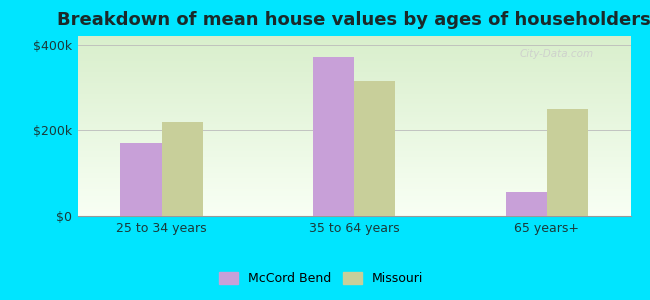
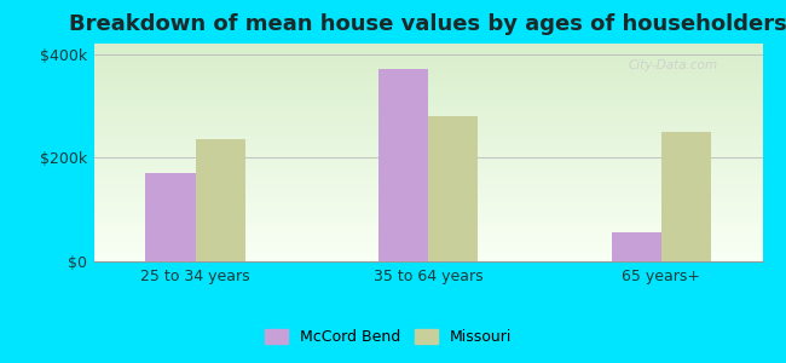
Missouri/25 to 34 years: $220k -> $235k
Missouri/35 to 64 years: $315k -> $280k
